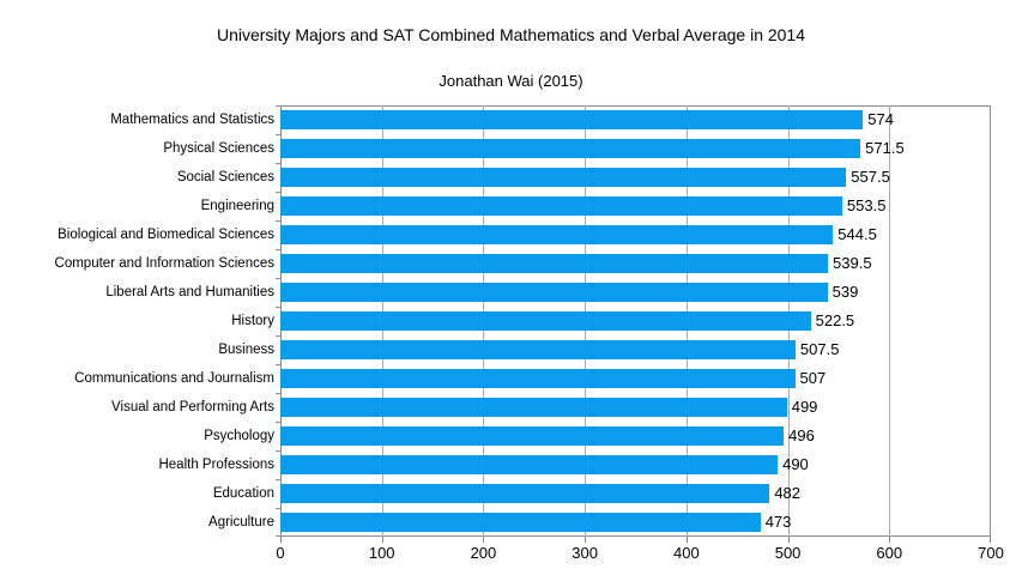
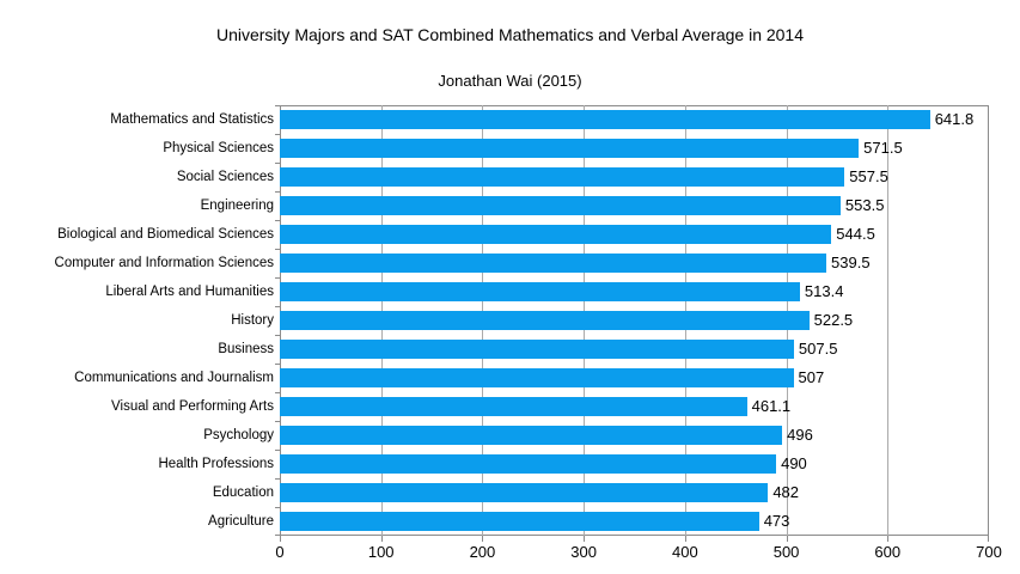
Mathematics and Statistics: 574 -> 641.8
Liberal Arts and Humanities: 539 -> 513.4
Visual and Performing Arts: 499 -> 461.1
